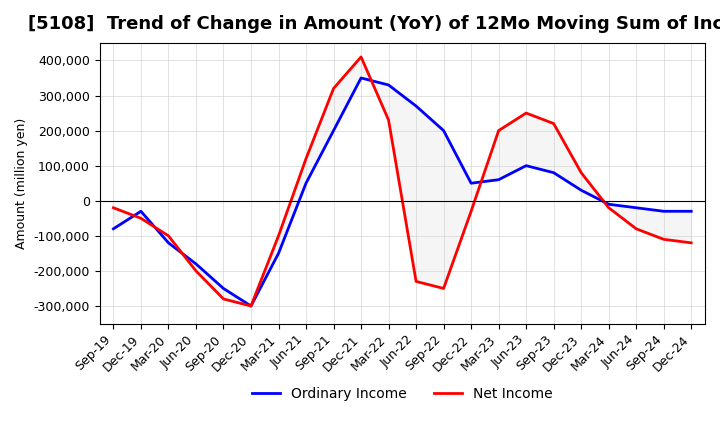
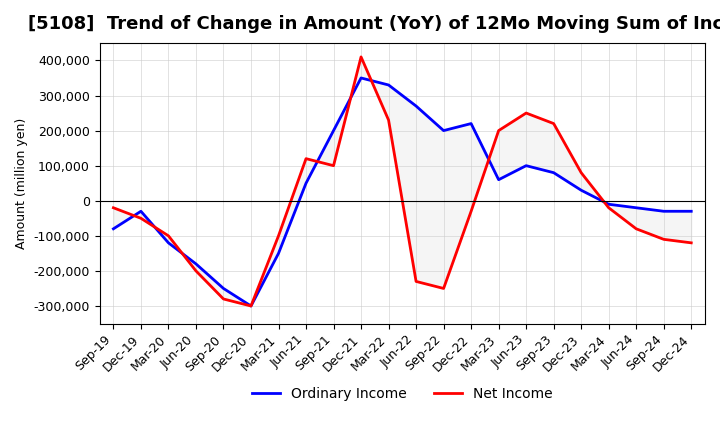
Net Income/Sep-21: 320,000 -> 100,000
Ordinary Income/Dec-22: 50,000 -> 220,000
